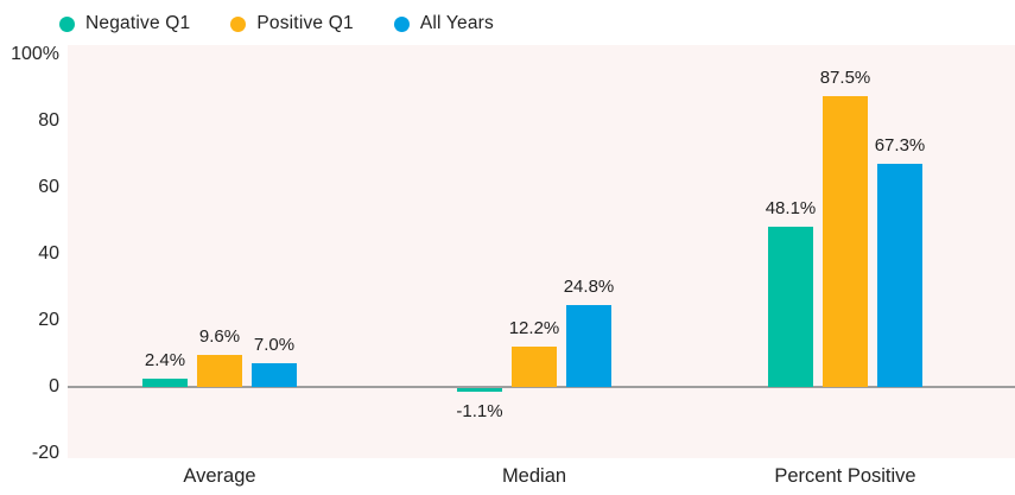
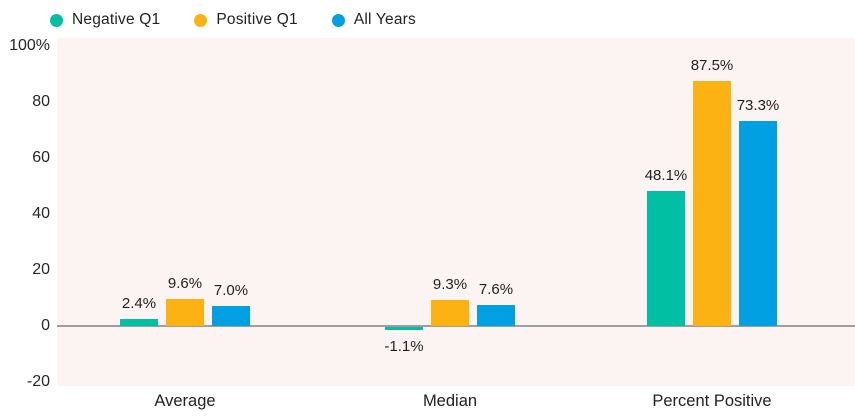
Positive Q1/Median: 12.2% -> 9.3%
All Years/Median: 24.8% -> 7.6%
All Years/Percent Positive: 67.3% -> 73.3%
